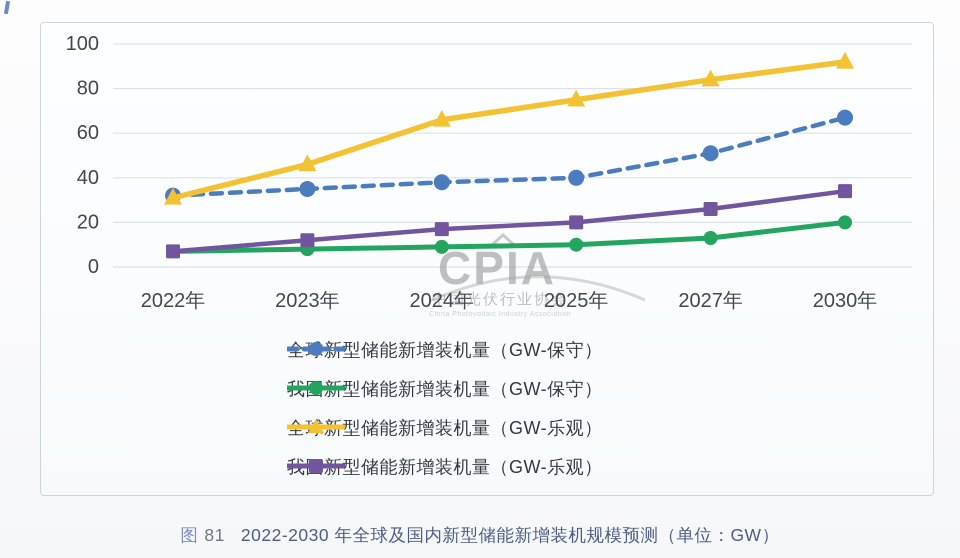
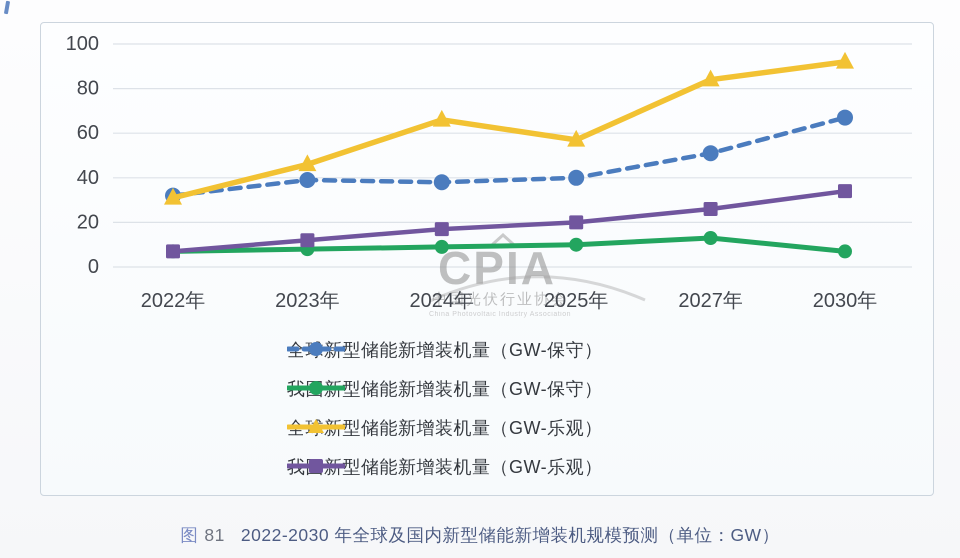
全球新型储能新增装机量（GW-保守）/2023年: 35 -> 39
全球新型储能新增装机量（GW-乐观）/2025年: 75 -> 57
我国新型储能新增装机量（GW-保守）/2030年: 20 -> 7
